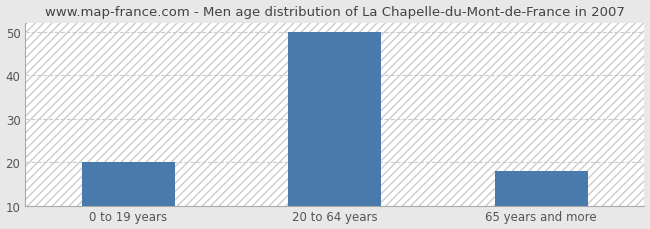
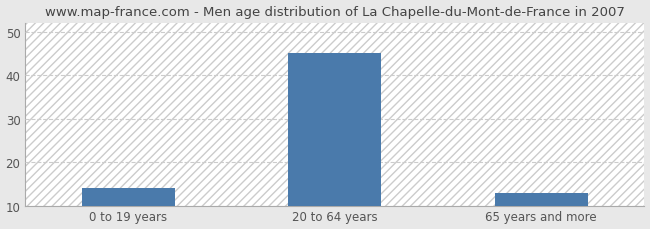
0 to 19 years: 20 -> 14
20 to 64 years: 50 -> 45
65 years and more: 18 -> 13
